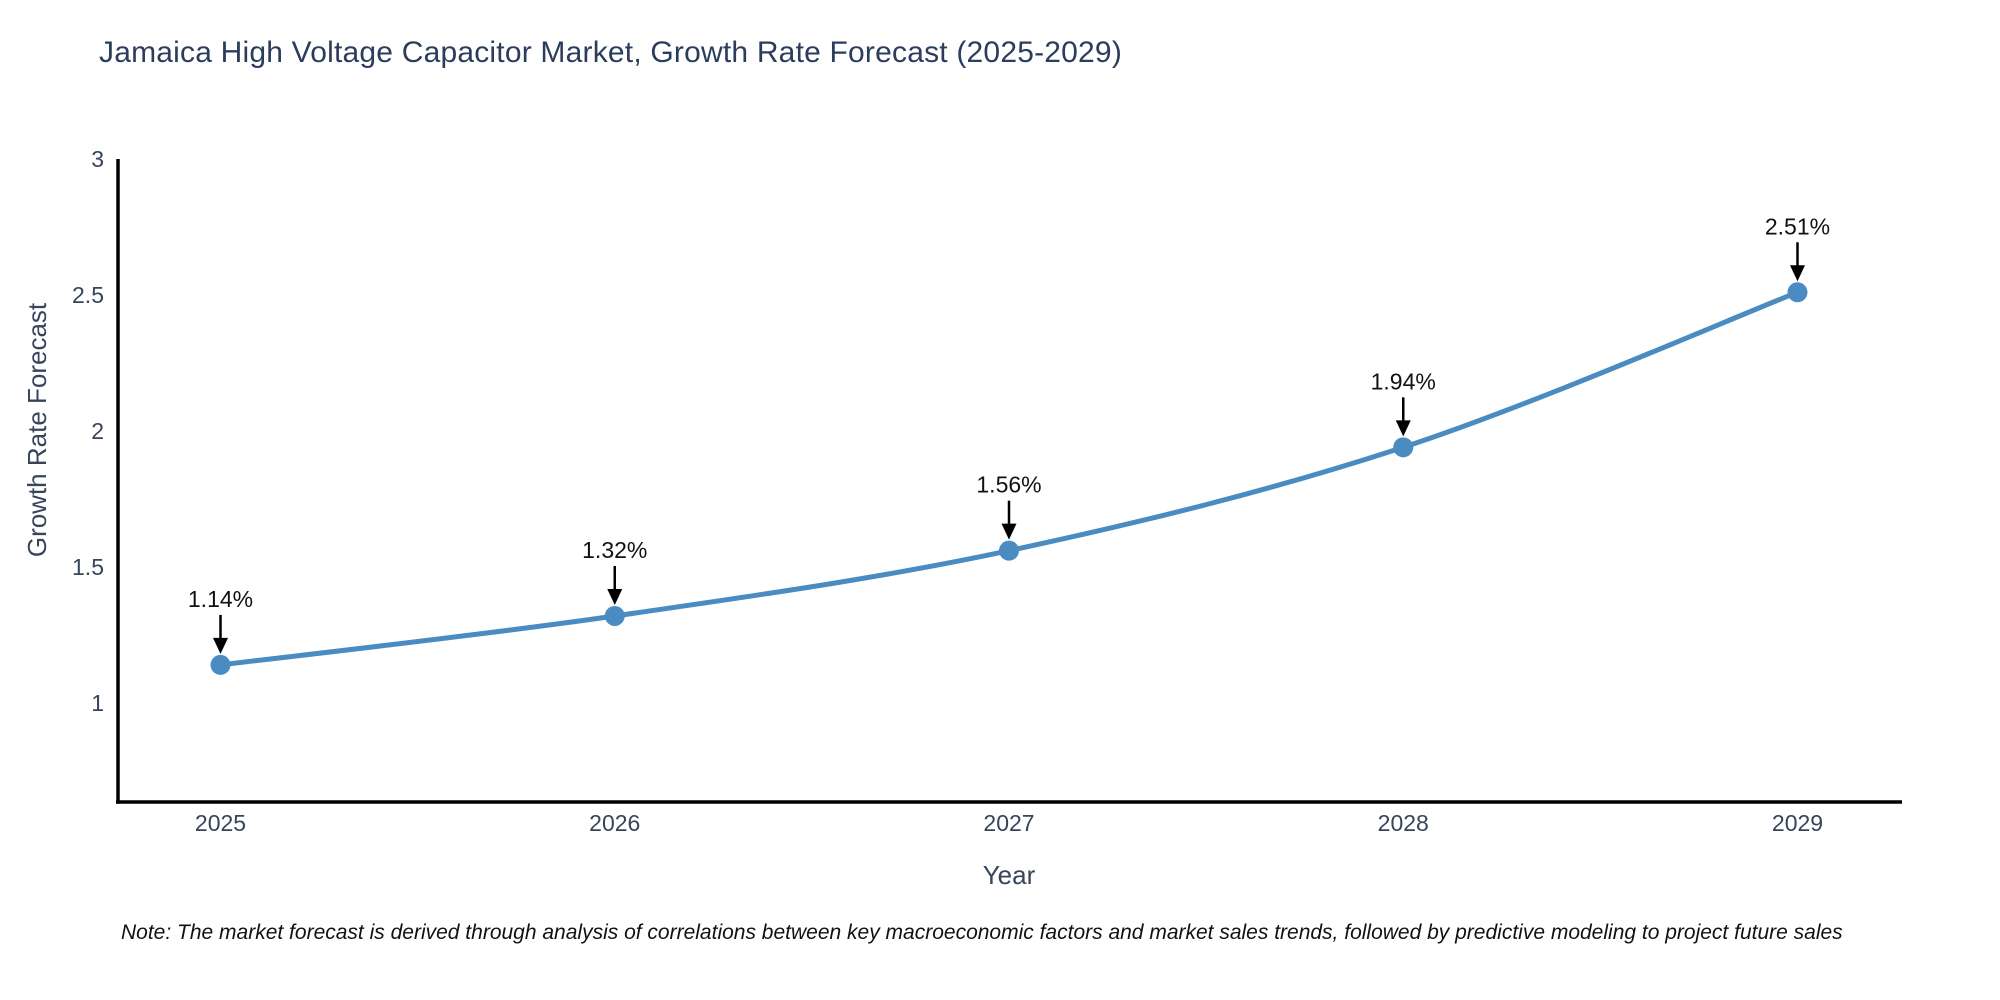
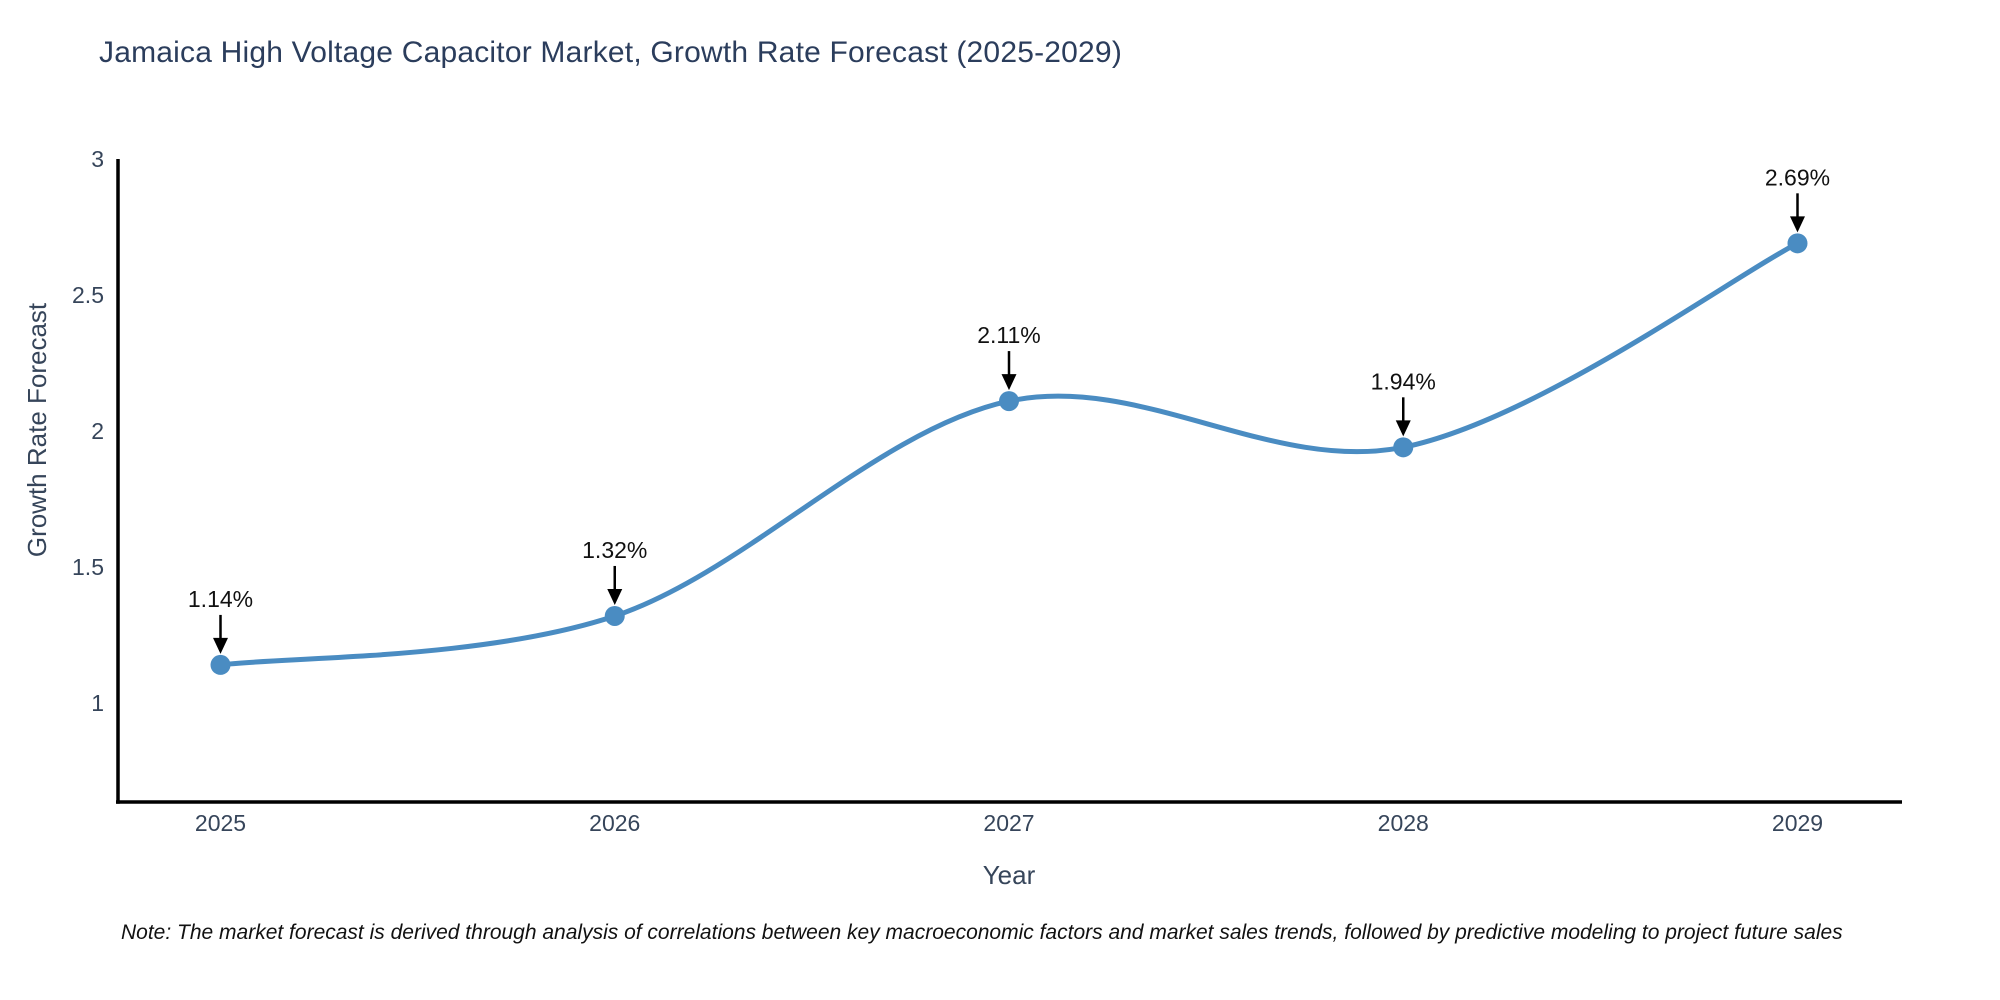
2027: 1.56% -> 2.11%
2029: 2.51% -> 2.69%
